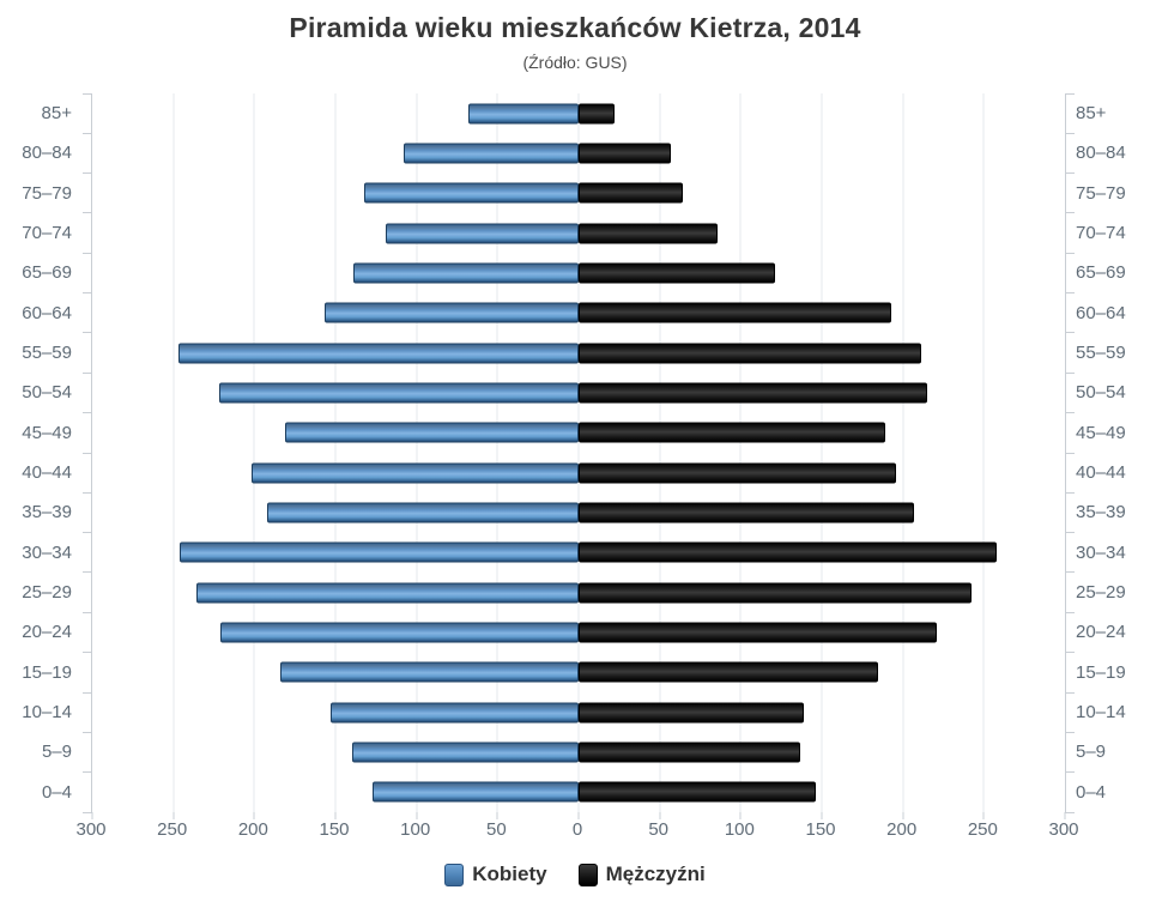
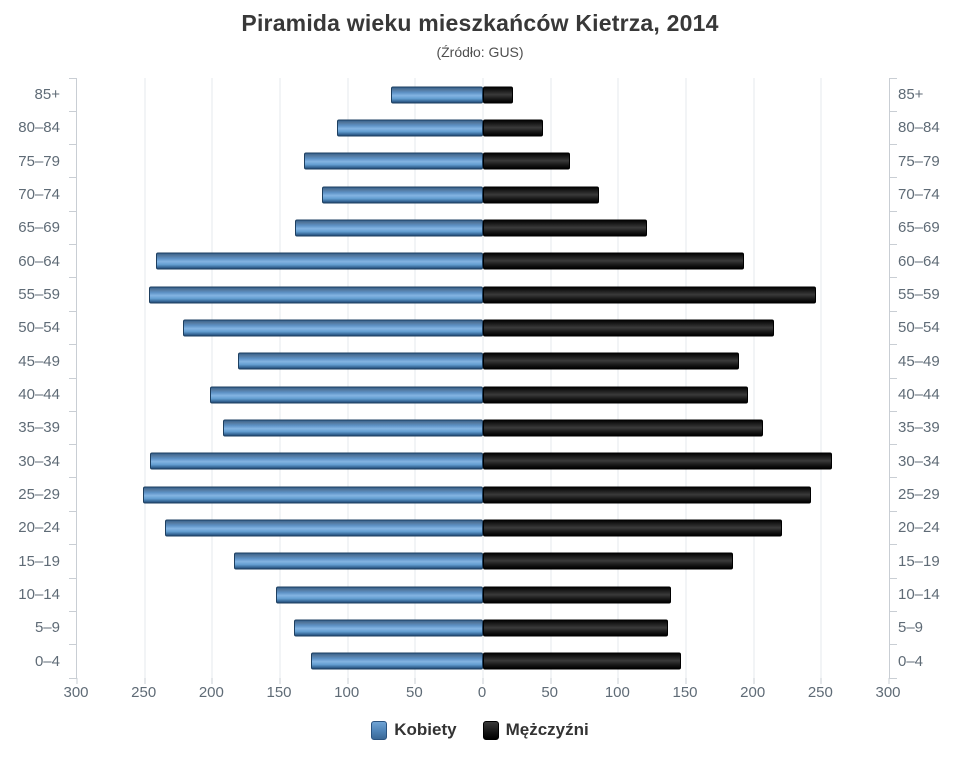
Mężczyźni/80–84: 57 -> 44
Kobiety/60–64: 157 -> 242
Mężczyźni/55–59: 211 -> 246
Kobiety/25–29: 236 -> 251
Kobiety/20–24: 221 -> 235
